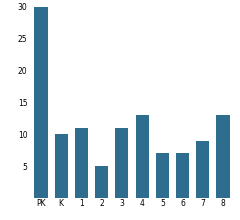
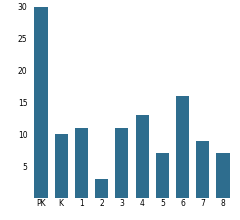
2: 5 -> 3
6: 7 -> 16
8: 13 -> 7
